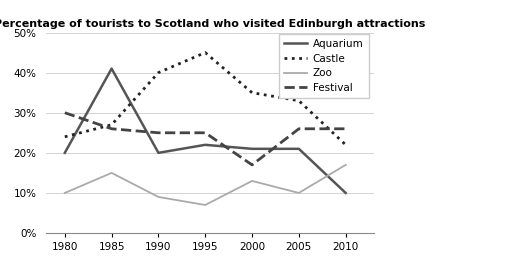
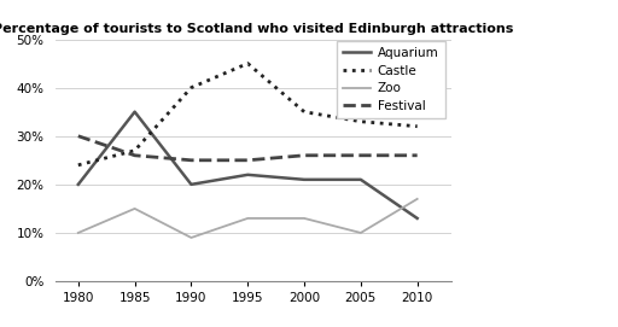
Aquarium/1985: 41% -> 35%
Zoo/1995: 7% -> 13%
Festival/2000: 17% -> 26%
Aquarium/2010: 10% -> 13%
Castle/2010: 22% -> 32%
